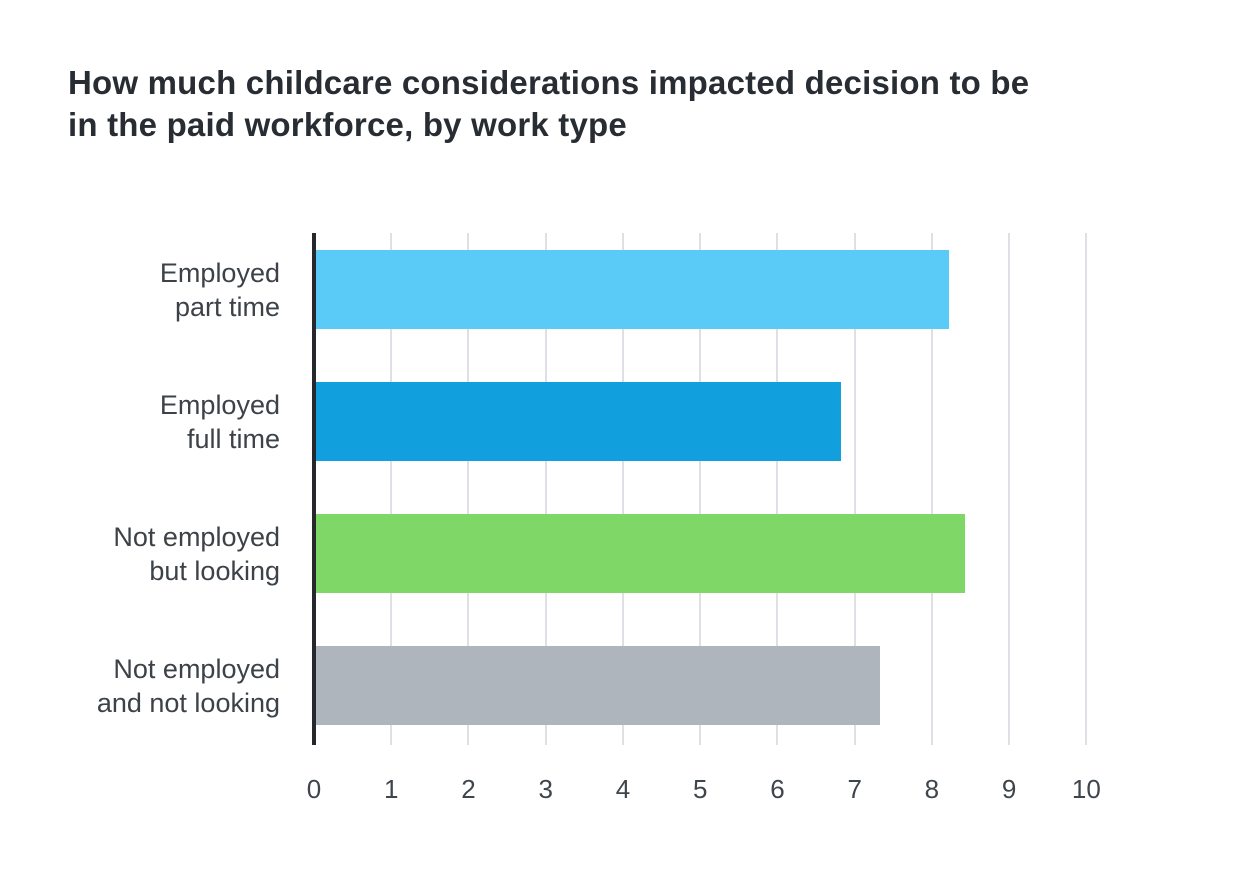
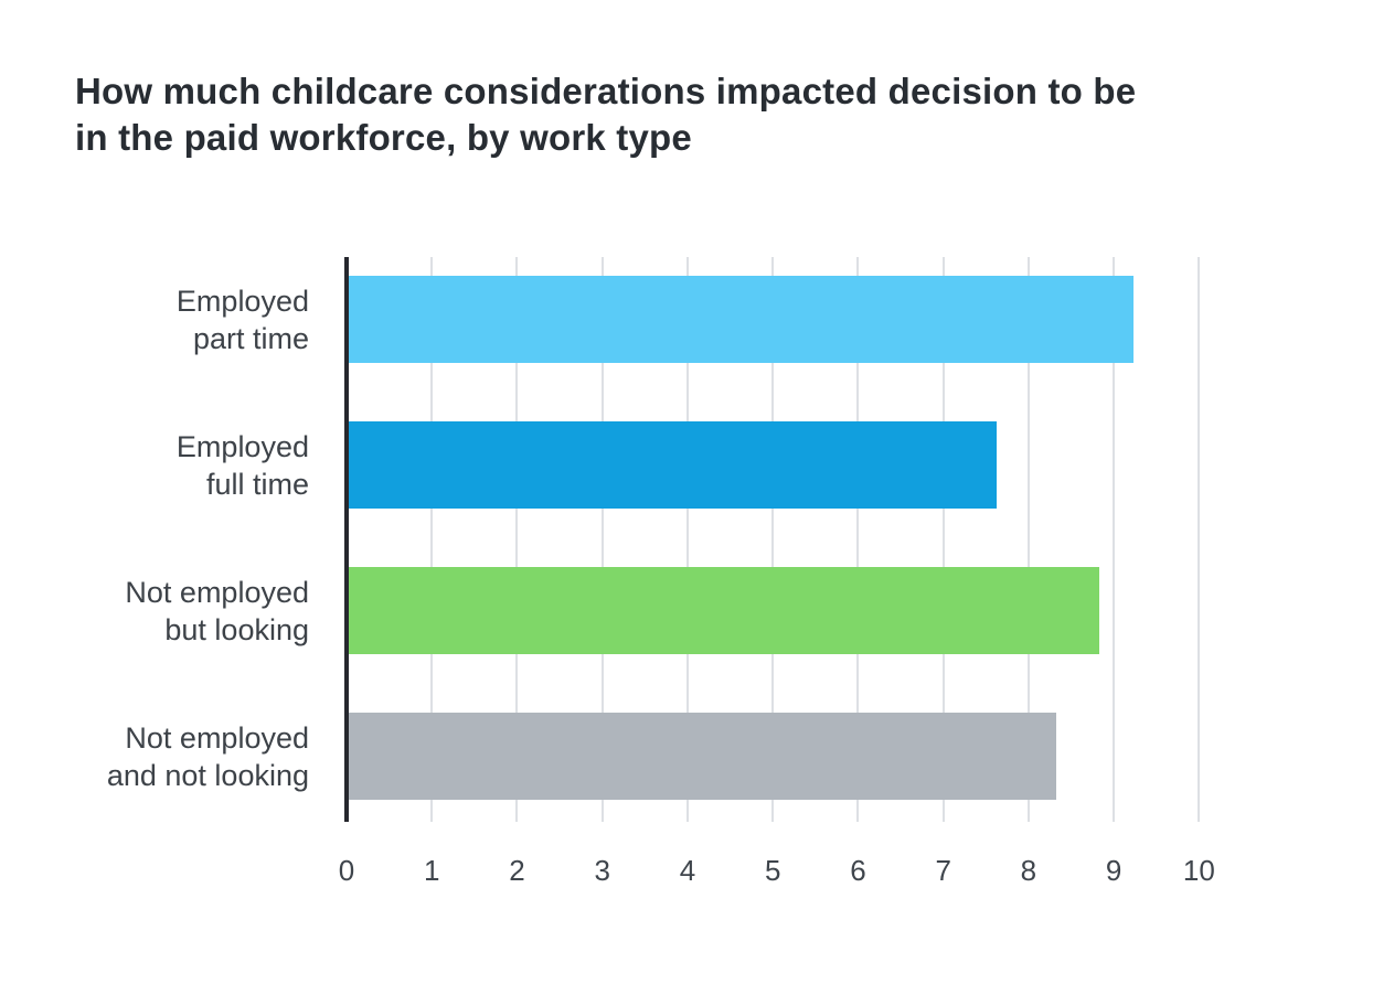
Employed part time: 8.2 -> 9.2
Employed full time: 6.8 -> 7.6
Not employed but looking: 8.4 -> 8.8
Not employed and not looking: 7.3 -> 8.3
